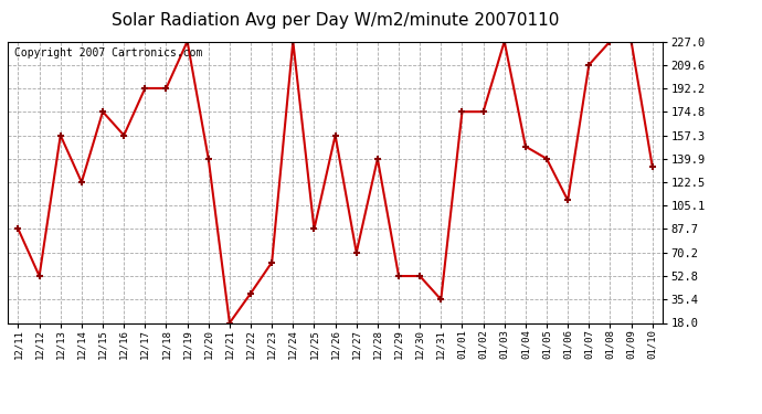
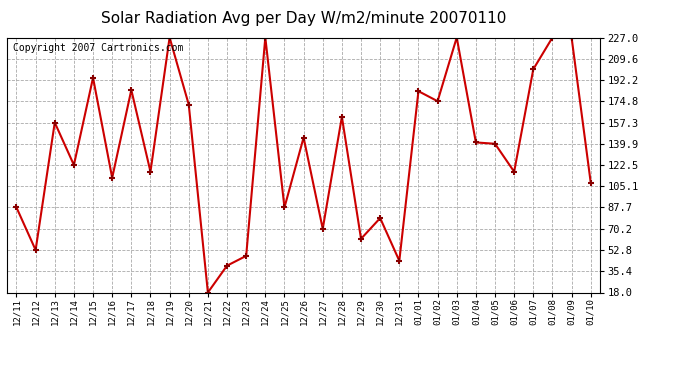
12/15: 175 -> 194
12/16: 157 -> 112
12/17: 192 -> 184
12/18: 192 -> 117
12/20: 140 -> 172
12/23: 63 -> 48
12/26: 157 -> 145
12/28: 140 -> 162
12/29: 53 -> 62
12/30: 53 -> 79
12/31: 35 -> 44
01/01: 175 -> 183
01/04: 149 -> 141
01/06: 109 -> 117
01/07: 210 -> 201
01/10: 134 -> 108
